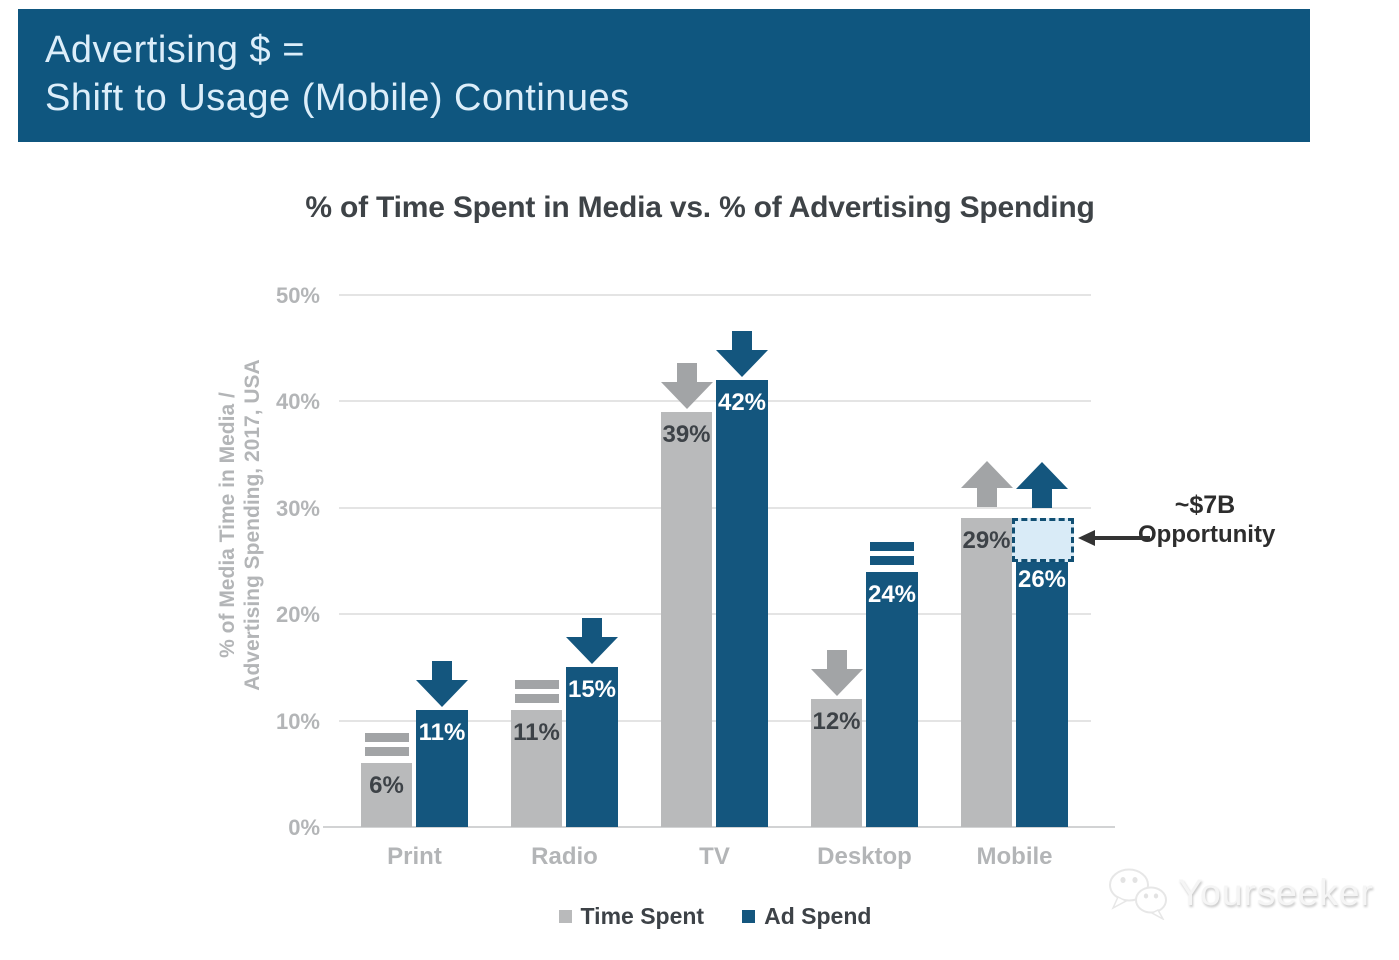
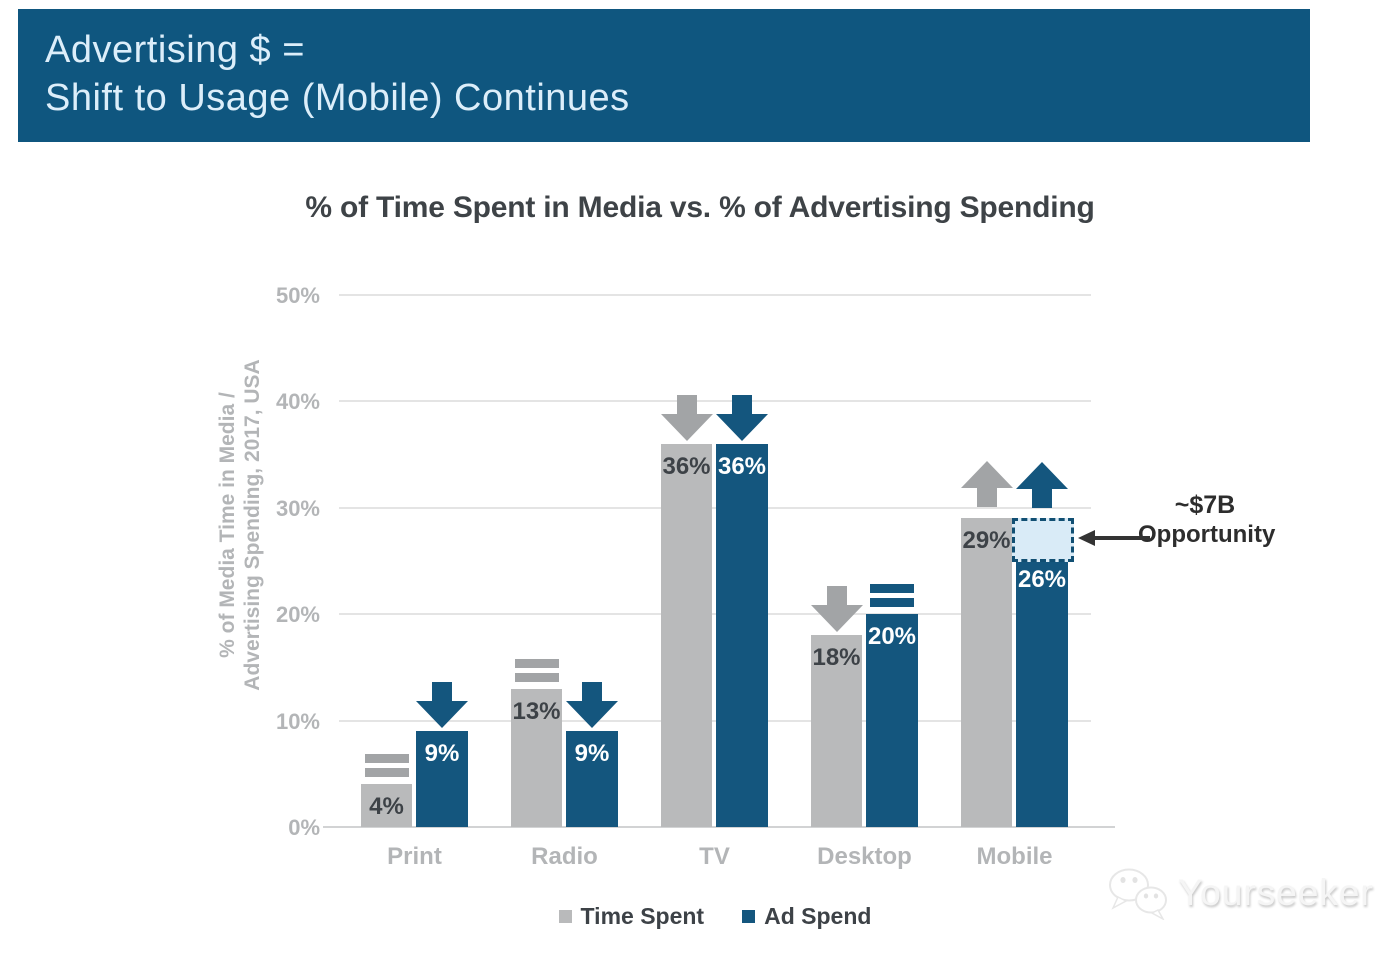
Time Spent/Print: 6% -> 4%
Ad Spend/Print: 11% -> 9%
Time Spent/Radio: 11% -> 13%
Ad Spend/Radio: 15% -> 9%
Time Spent/TV: 39% -> 36%
Ad Spend/TV: 42% -> 36%
Time Spent/Desktop: 12% -> 18%
Ad Spend/Desktop: 24% -> 20%
